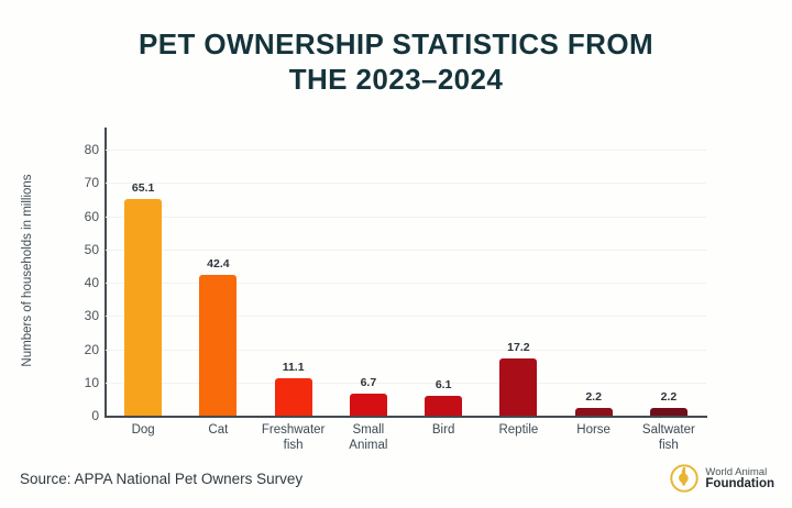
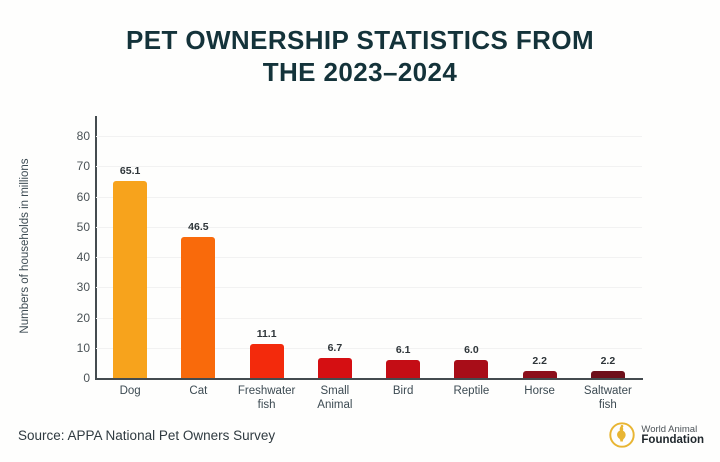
Cat: 42.4 -> 46.5
Reptile: 17.2 -> 6.0
